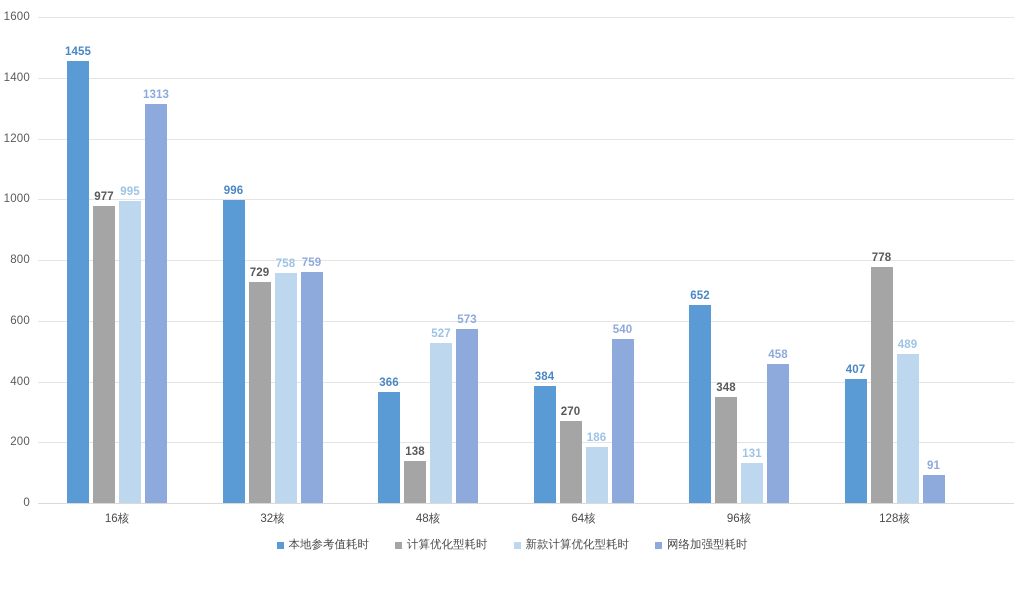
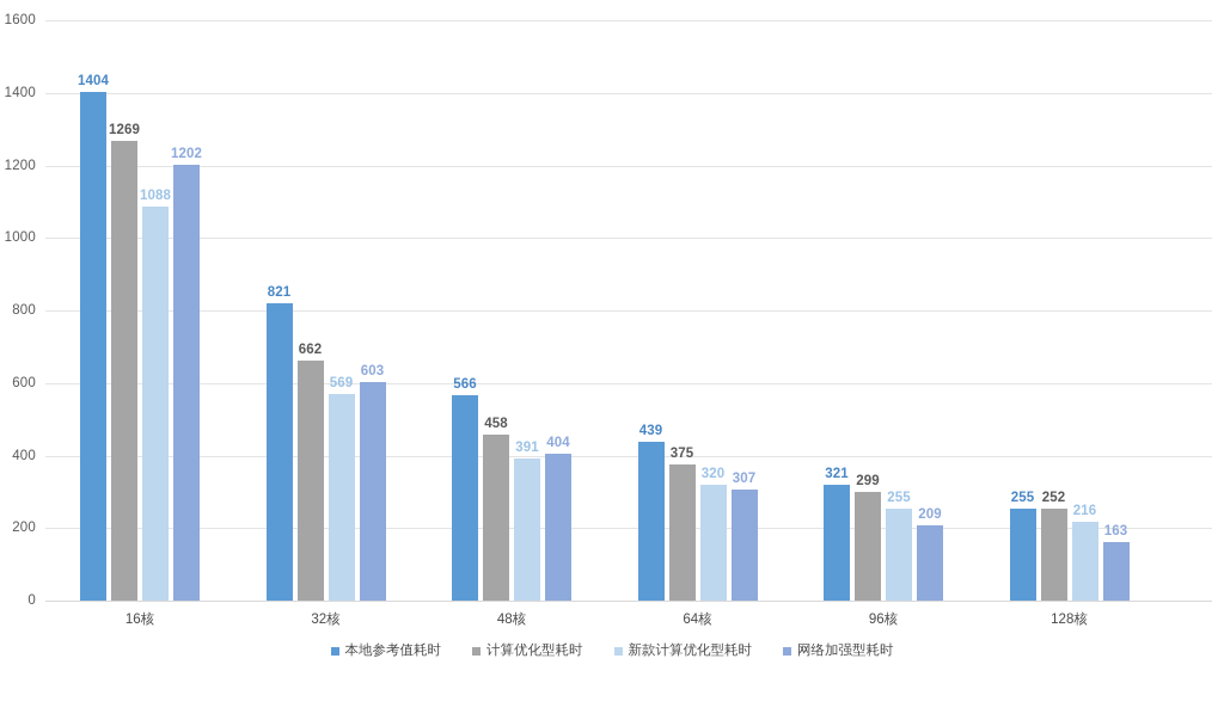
本地参考值耗时/16核: 1455 -> 1404
计算优化型耗时/16核: 977 -> 1269
新款计算优化型耗时/16核: 995 -> 1088
网络加强型耗时/16核: 1313 -> 1202
本地参考值耗时/32核: 996 -> 821
计算优化型耗时/32核: 729 -> 662
新款计算优化型耗时/32核: 758 -> 569
网络加强型耗时/32核: 759 -> 603
本地参考值耗时/48核: 366 -> 566
计算优化型耗时/48核: 138 -> 458
新款计算优化型耗时/48核: 527 -> 391
网络加强型耗时/48核: 573 -> 404
本地参考值耗时/64核: 384 -> 439
计算优化型耗时/64核: 270 -> 375
新款计算优化型耗时/64核: 186 -> 320
网络加强型耗时/64核: 540 -> 307
本地参考值耗时/96核: 652 -> 321
计算优化型耗时/96核: 348 -> 299
新款计算优化型耗时/96核: 131 -> 255
网络加强型耗时/96核: 458 -> 209
本地参考值耗时/128核: 407 -> 255
计算优化型耗时/128核: 778 -> 252
新款计算优化型耗时/128核: 489 -> 216
网络加强型耗时/128核: 91 -> 163
